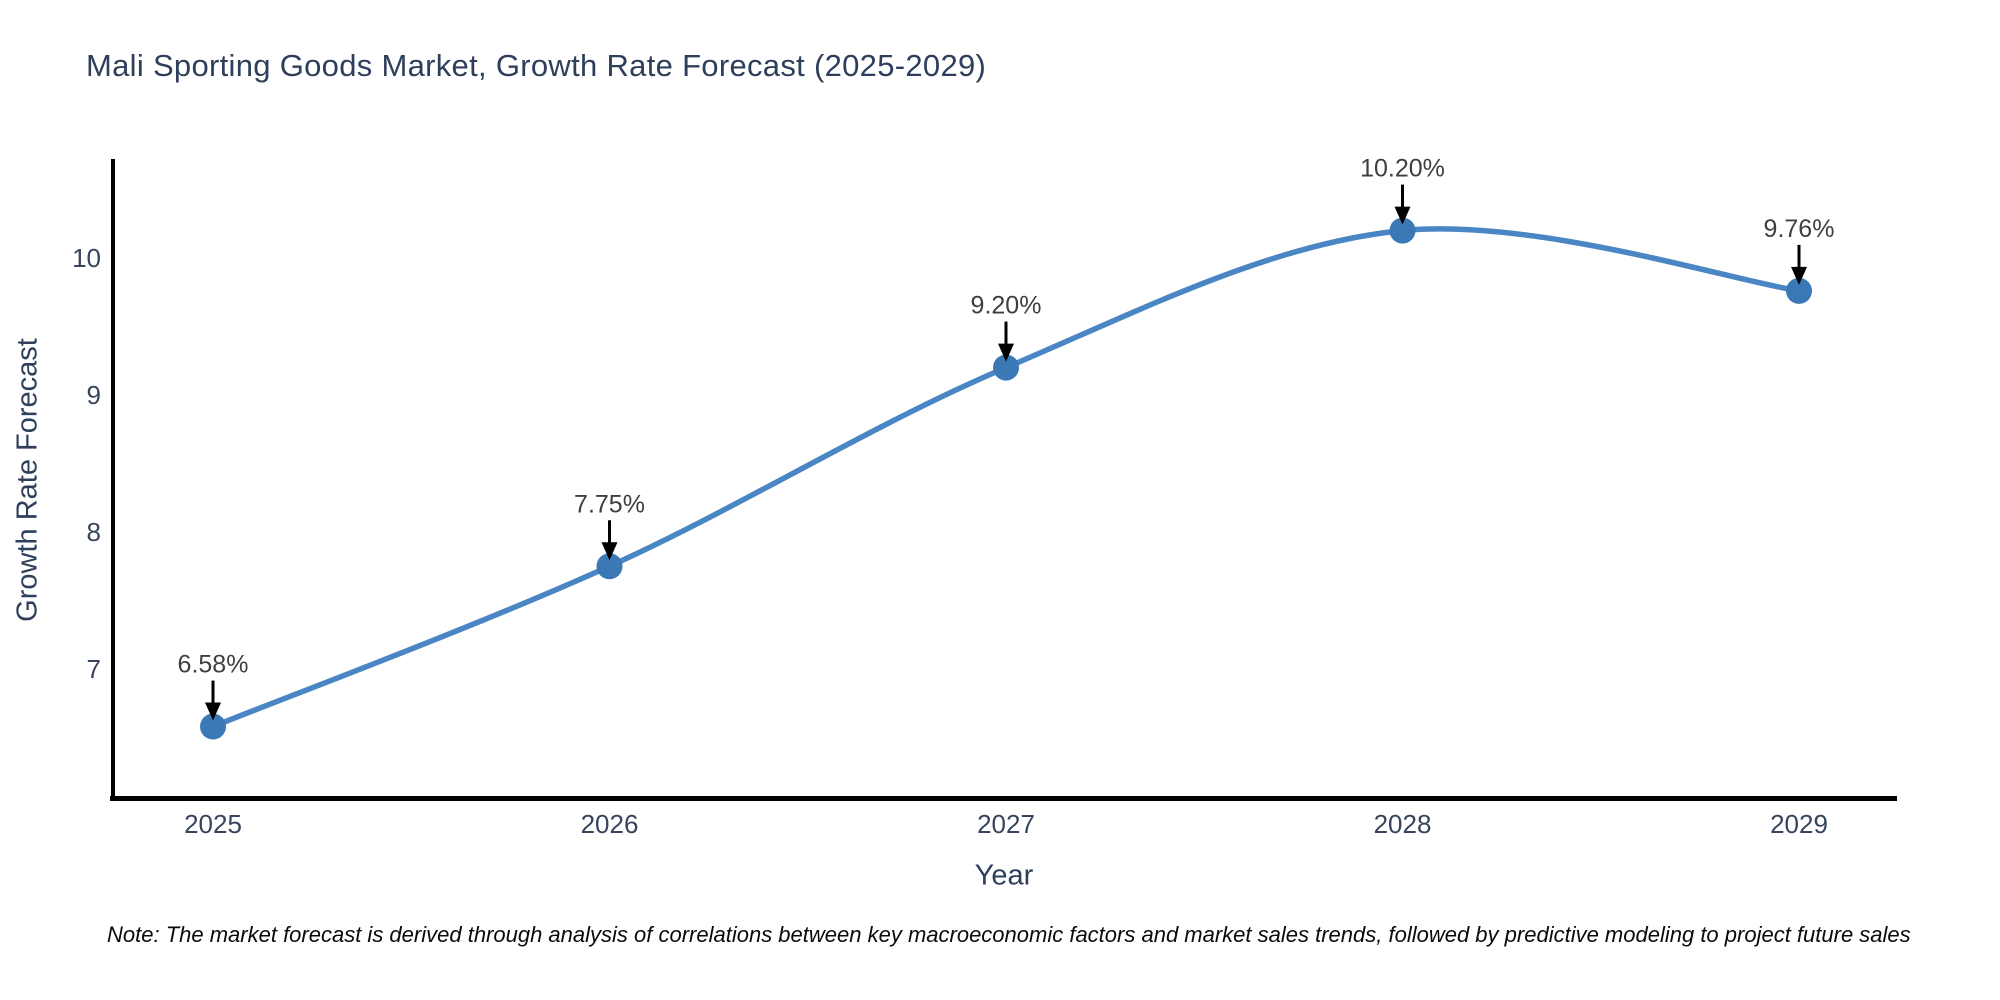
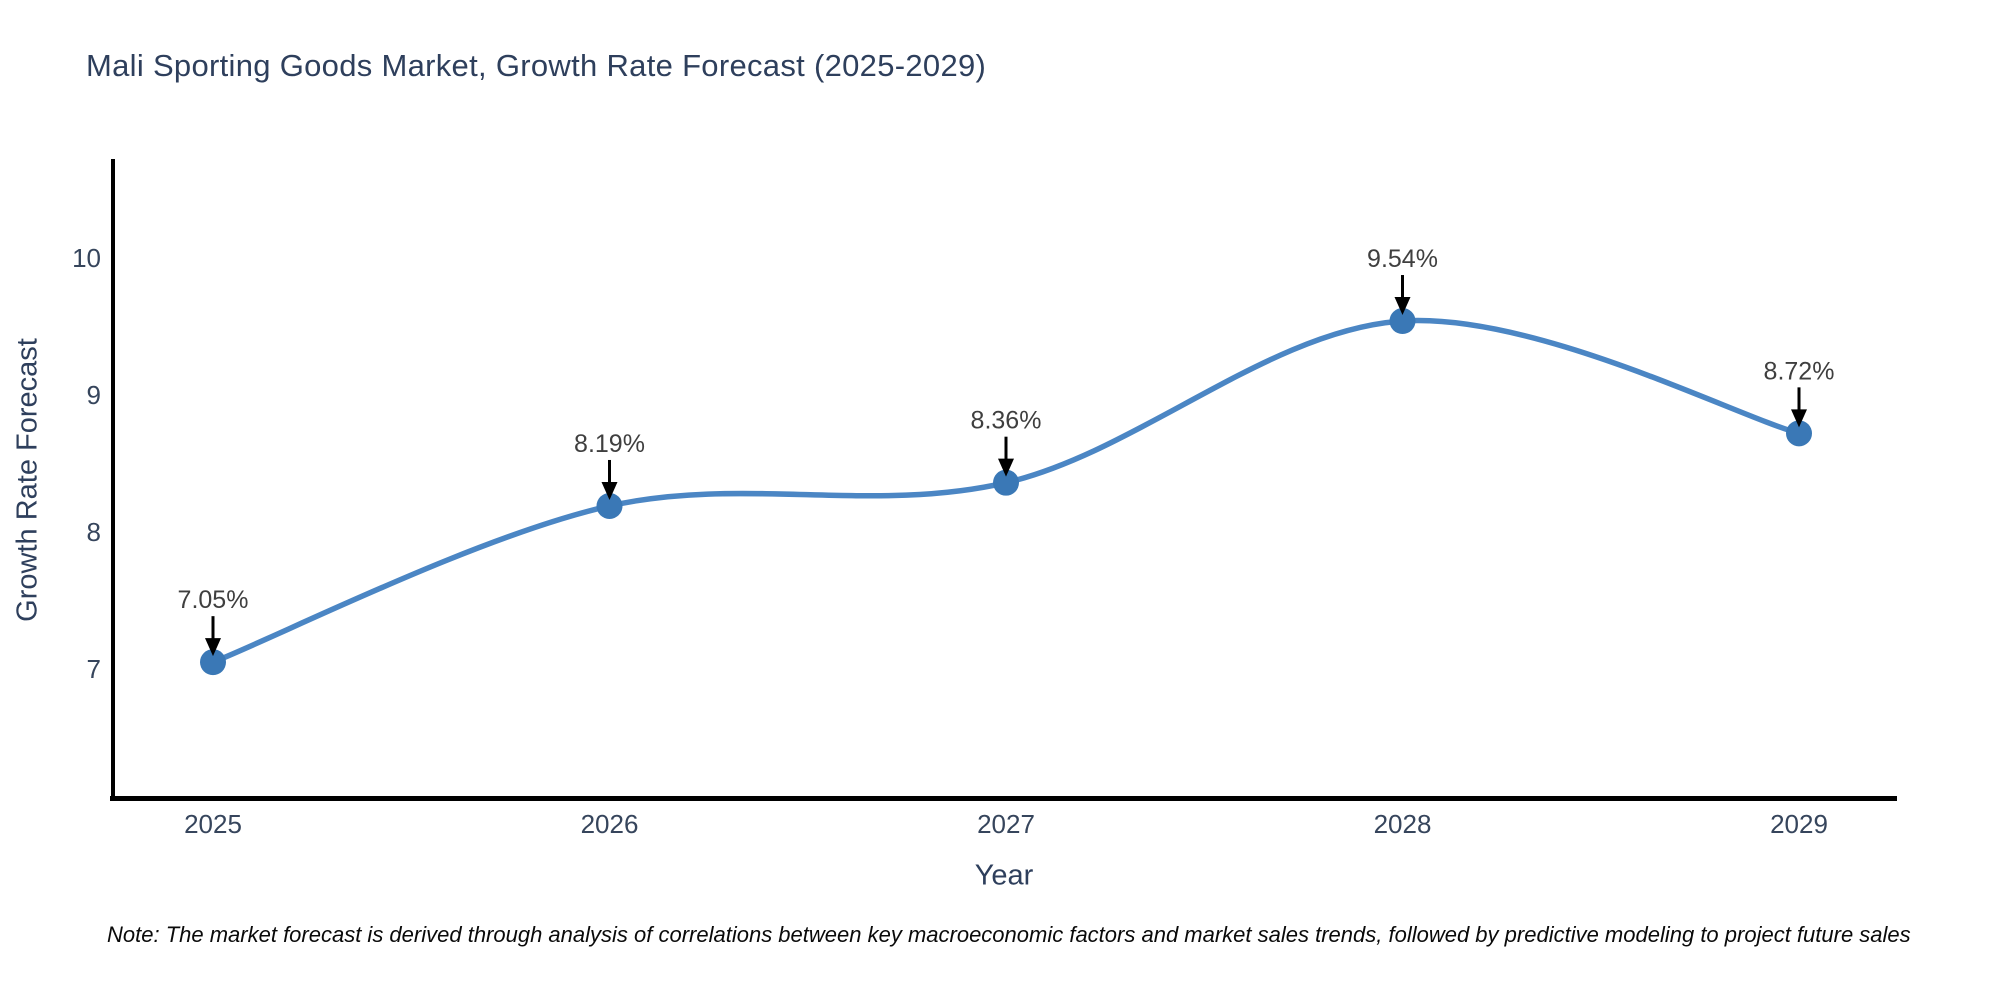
2025: 6.58% -> 7.05%
2026: 7.75% -> 8.19%
2027: 9.20% -> 8.36%
2028: 10.20% -> 9.54%
2029: 9.76% -> 8.72%
